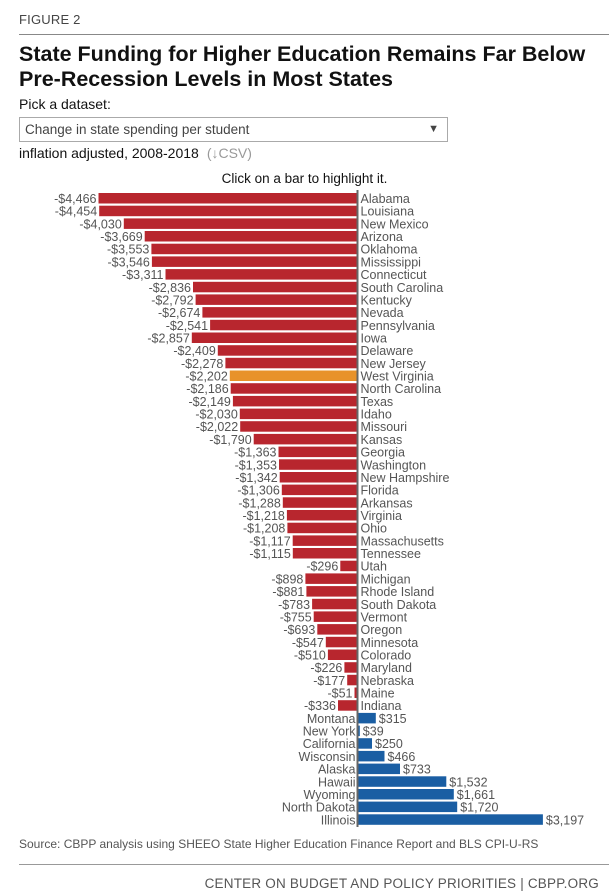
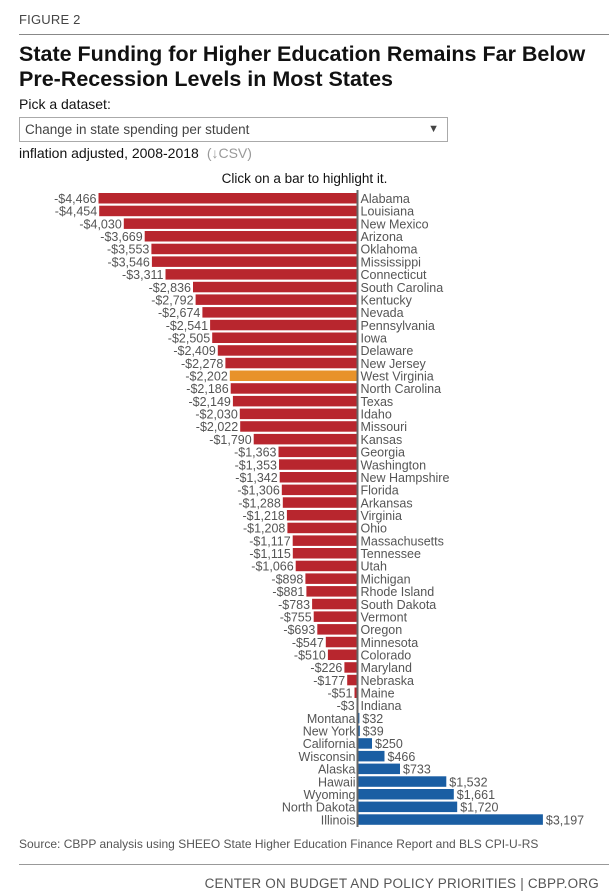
Iowa: -$2,857 -> -$2,505
Utah: -$296 -> -$1,066
Indiana: -$336 -> -$3
Montana: $315 -> $32
